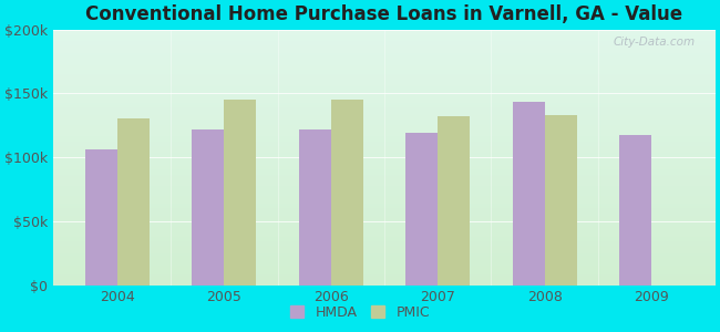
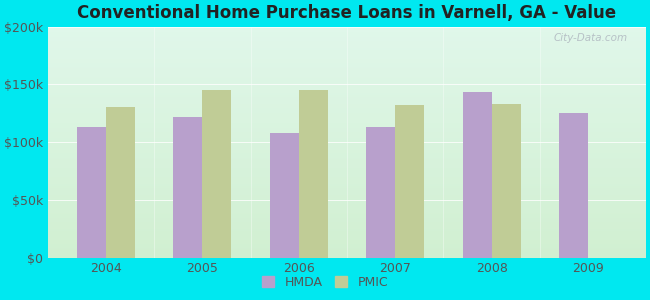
HMDA/2004: $106k -> $113k
HMDA/2006: $122k -> $108k
HMDA/2007: $119k -> $113k
HMDA/2009: $117k -> $125k
